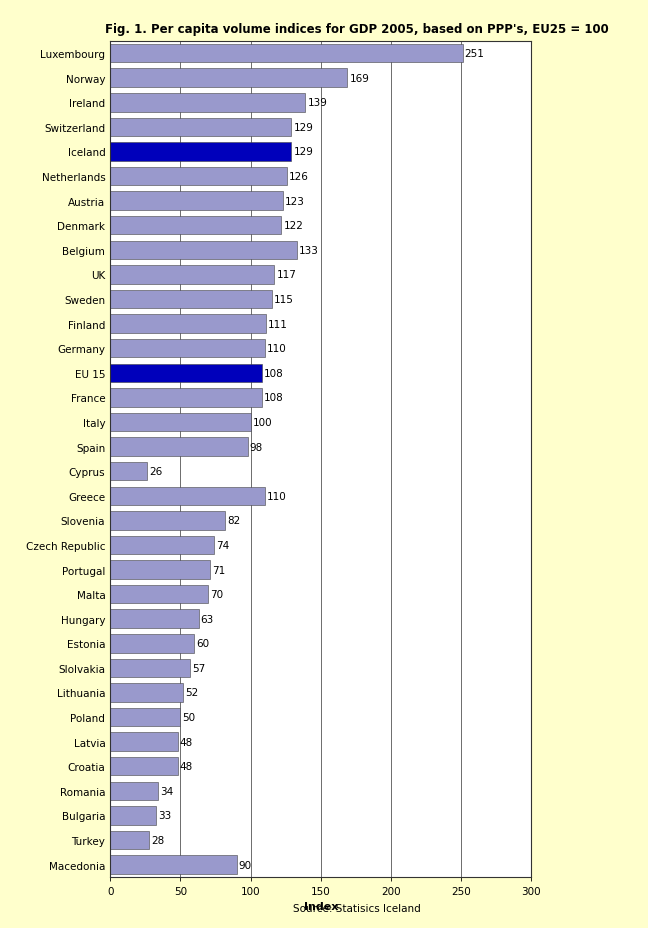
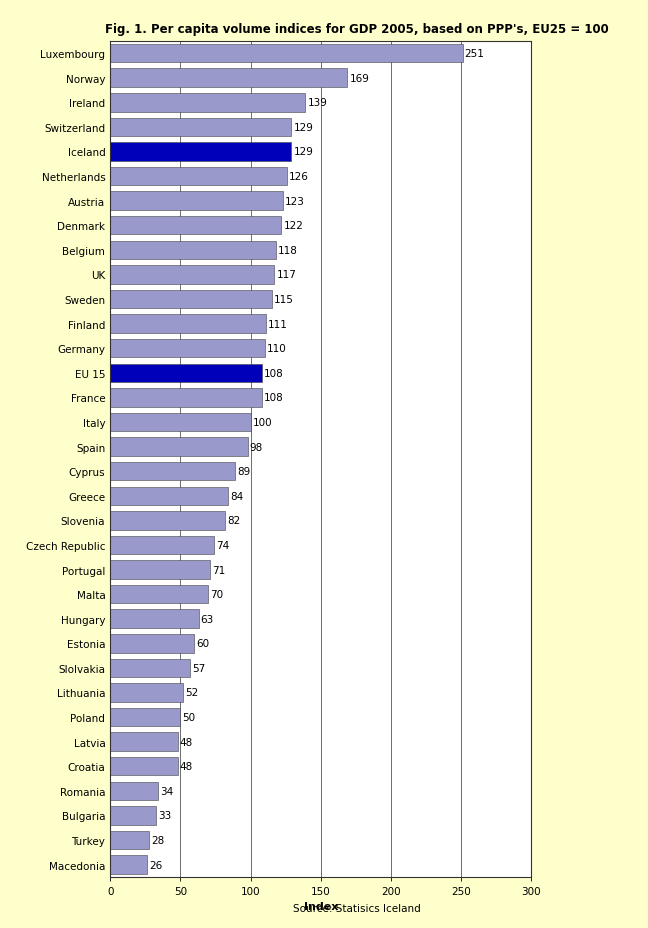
Belgium: 133 -> 118
Cyprus: 26 -> 89
Greece: 110 -> 84
Macedonia: 90 -> 26
